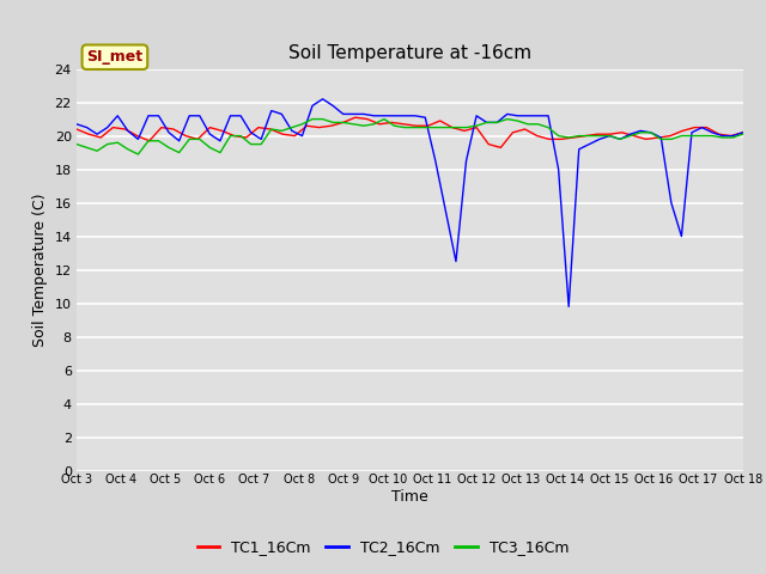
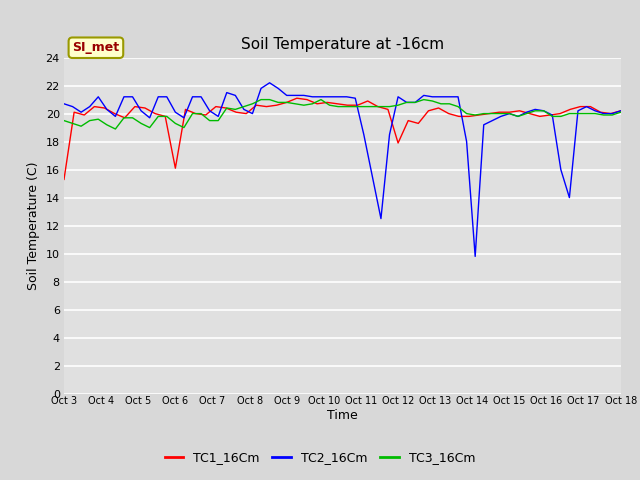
TC1_16Cm/Oct 3: 20.4 -> 15.3
TC1_16Cm/Oct 6: 20.5 -> 16.1
TC1_16Cm/Oct 12: 20.5 -> 17.9
